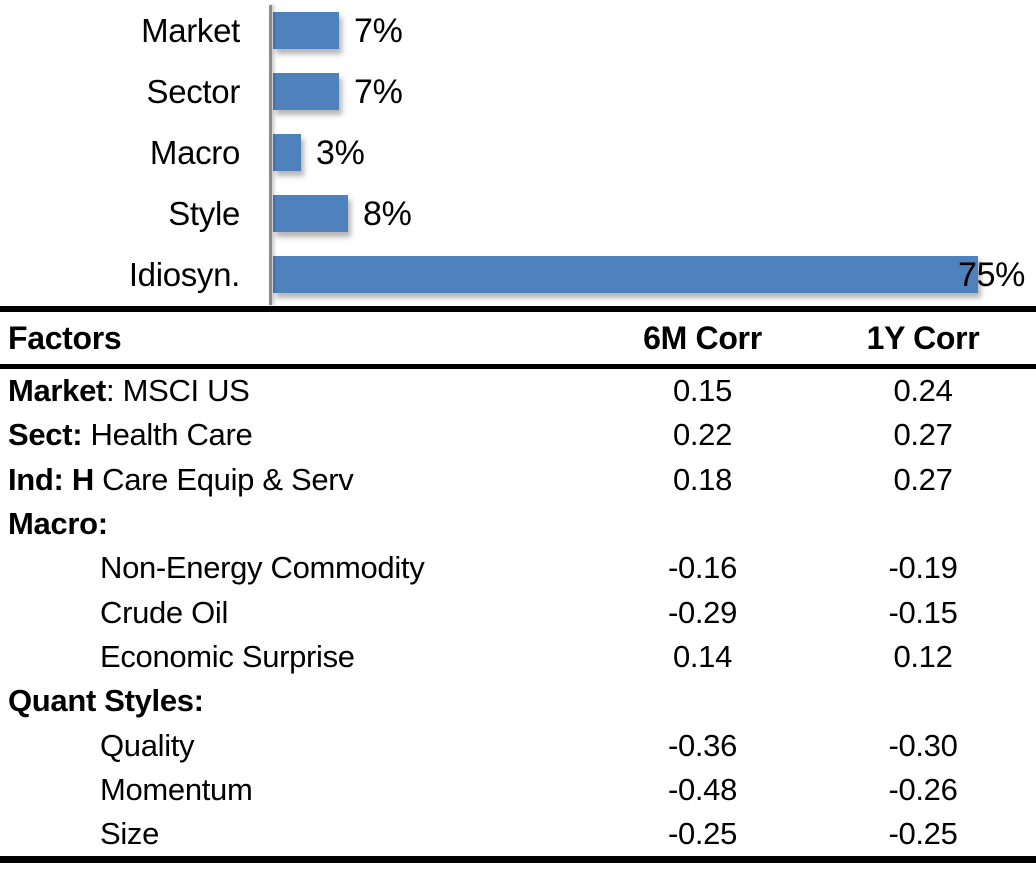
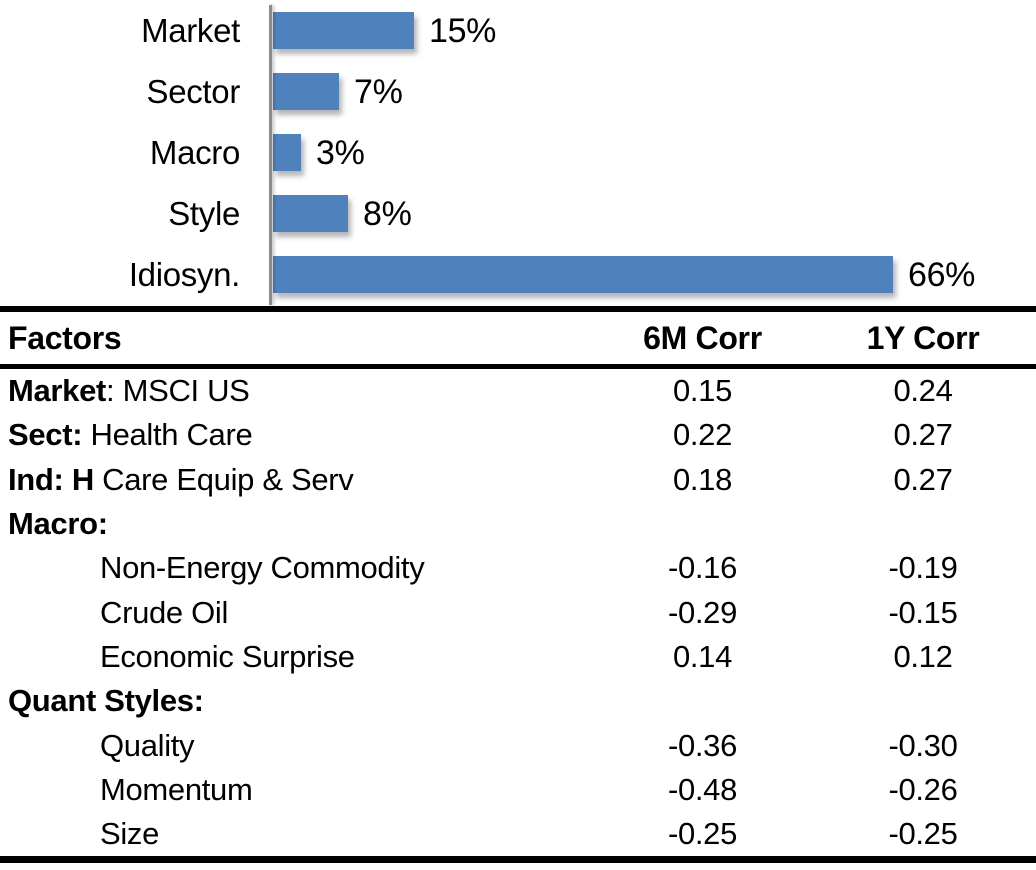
Market: 7% -> 15%
Idiosyn.: 75% -> 66%
